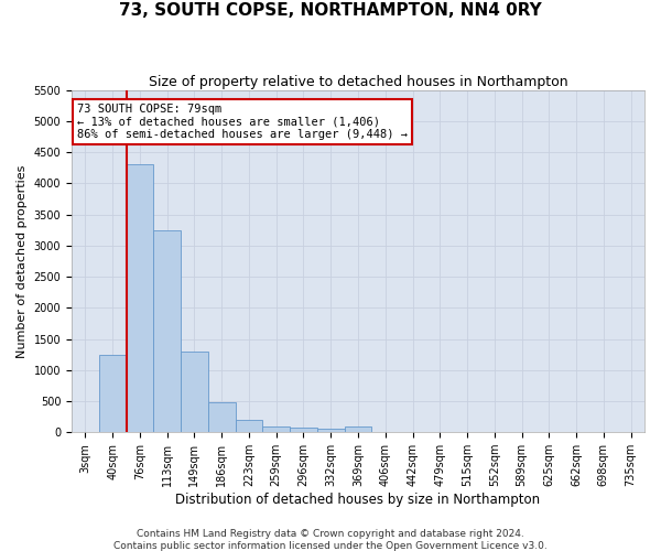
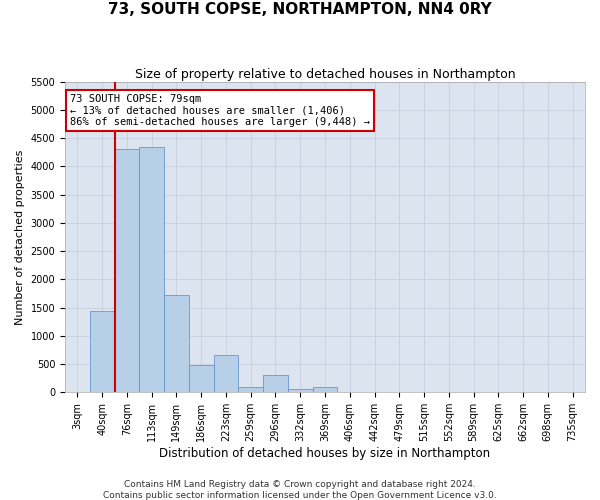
40sqm: 1250 -> 1440
113sqm: 3250 -> 4340
149sqm: 1300 -> 1720
223sqm: 200 -> 660
296sqm: 80 -> 300
